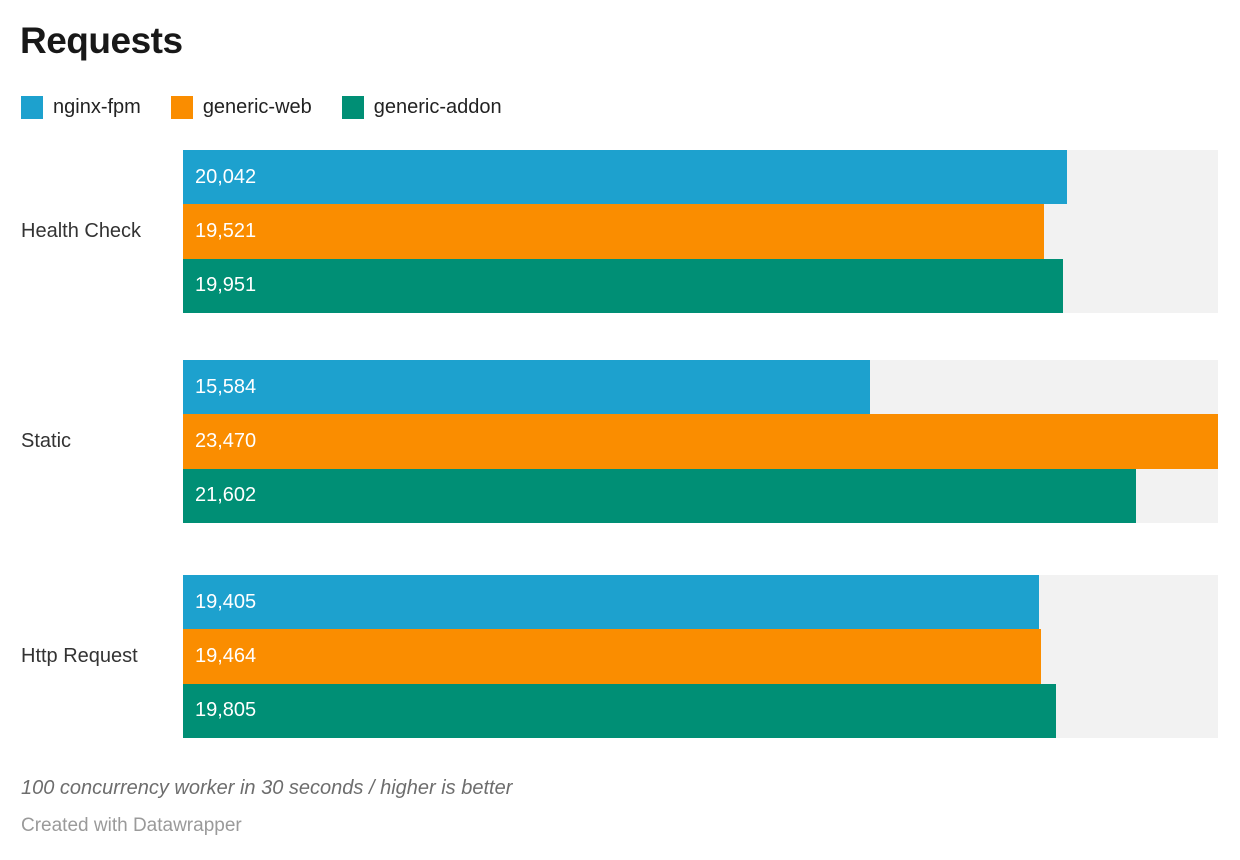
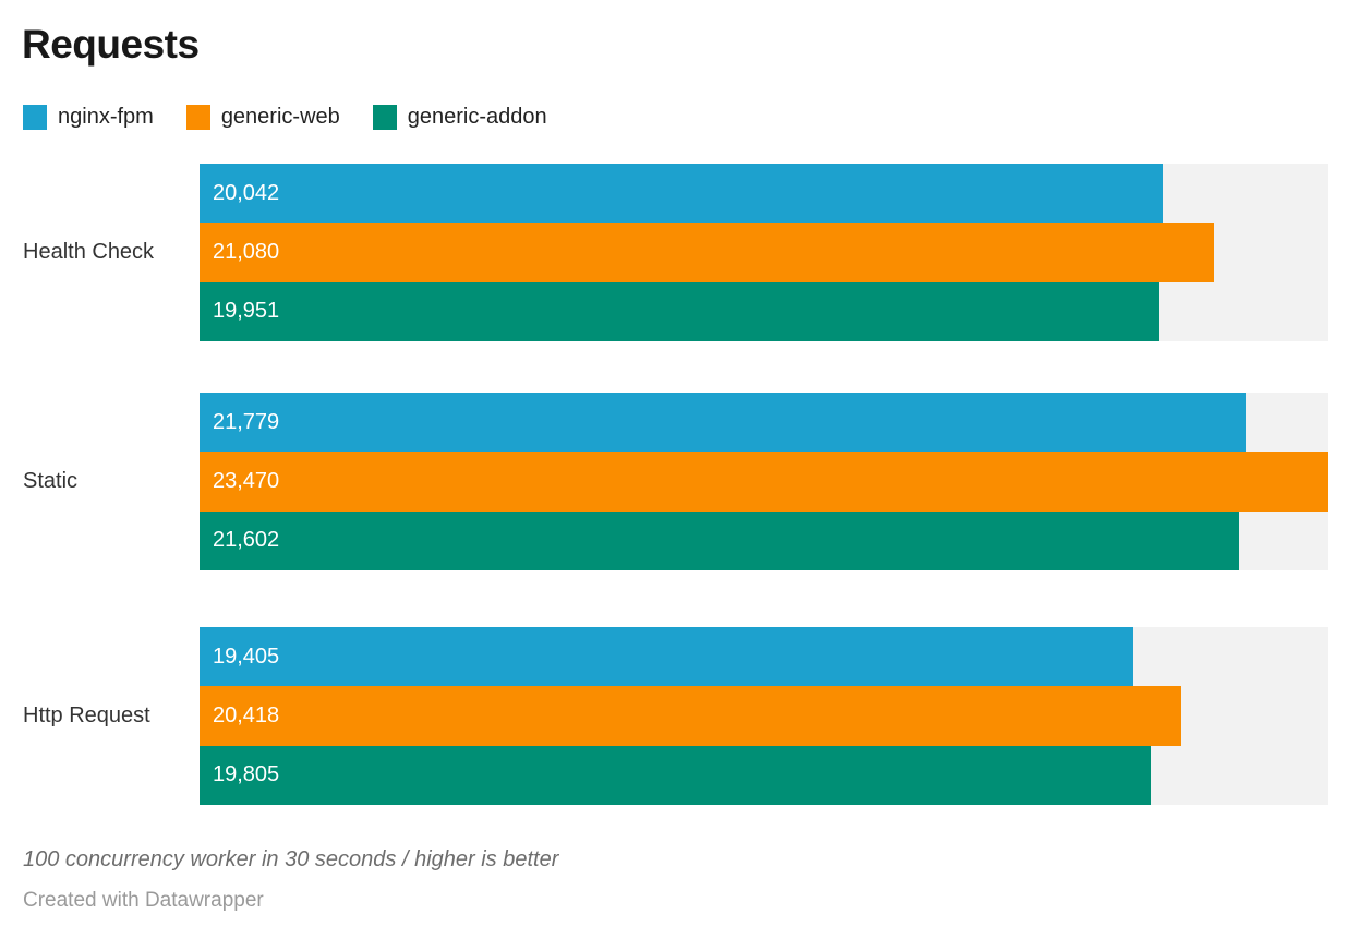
generic-web/Health Check: 19,521 -> 21,080
nginx-fpm/Static: 15,584 -> 21,779
generic-web/Http Request: 19,464 -> 20,418
